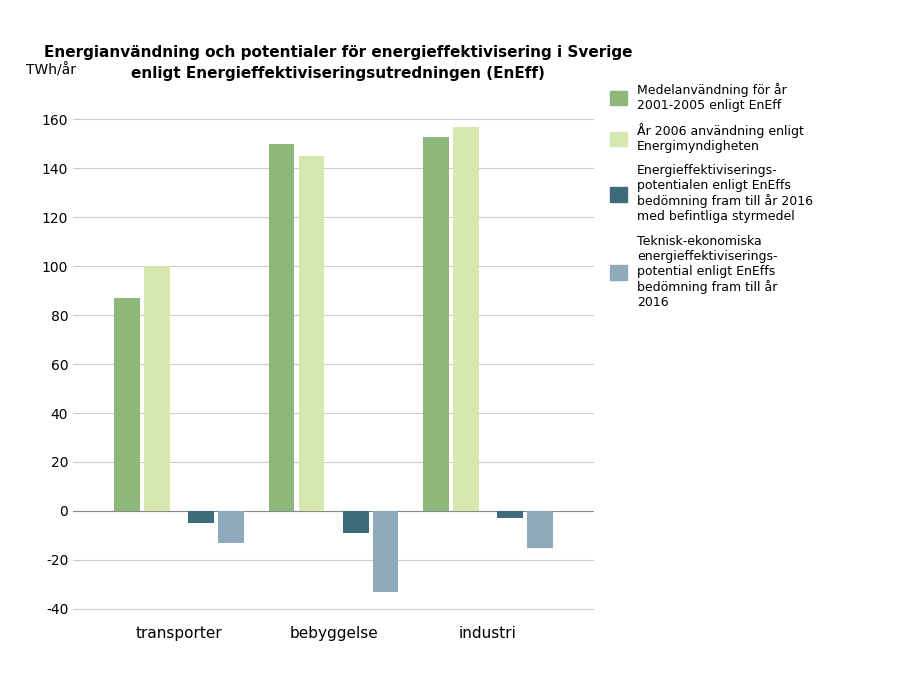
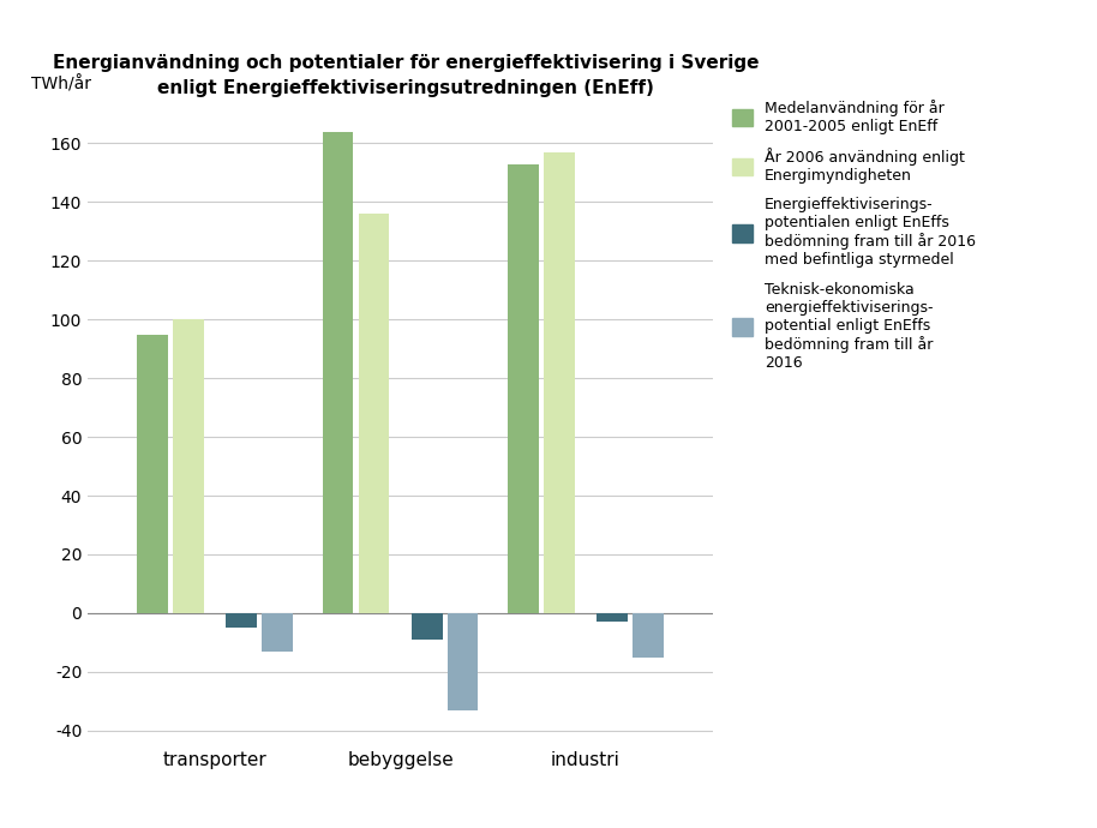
Medelanvändning för år 2001-2005 enligt EnEff/transporter: 87 -> 95
Medelanvändning för år 2001-2005 enligt EnEff/bebyggelse: 150 -> 164
År 2006 användning enligt Energimyndigheten/bebyggelse: 145 -> 136
